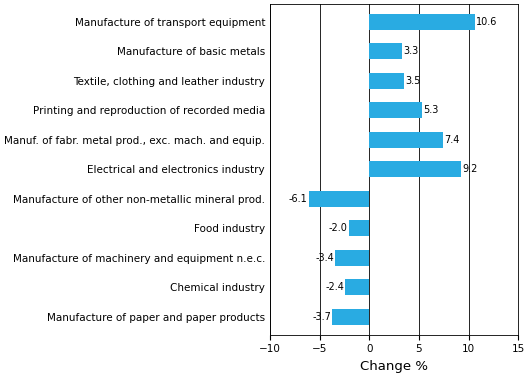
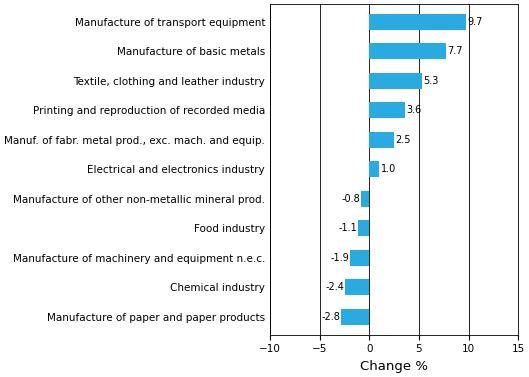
Manufacture of transport equipment: 10.6 -> 9.7
Manufacture of basic metals: 3.3 -> 7.7
Textile, clothing and leather industry: 3.5 -> 5.3
Printing and reproduction of recorded media: 5.3 -> 3.6
Manuf. of fabr. metal prod., exc. mach. and equip.: 7.4 -> 2.5
Electrical and electronics industry: 9.2 -> 1.0
Manufacture of other non-metallic mineral prod.: -6.1 -> -0.8
Food industry: -2.0 -> -1.1
Manufacture of machinery and equipment n.e.c.: -3.4 -> -1.9
Manufacture of paper and paper products: -3.7 -> -2.8
